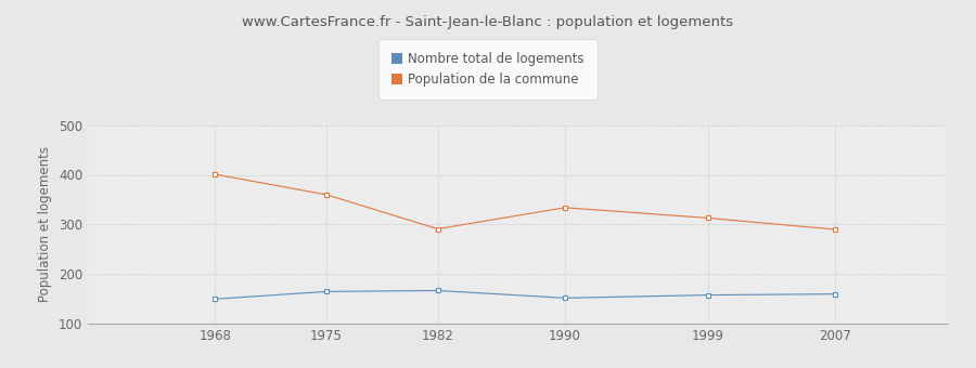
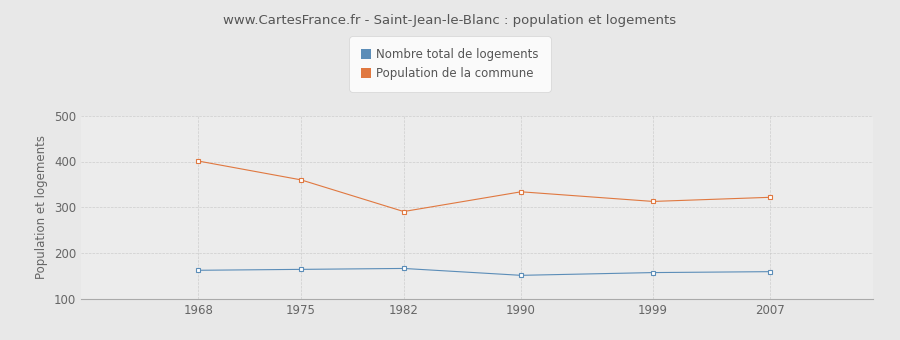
Nombre total de logements/1968: 150 -> 163
Population de la commune/2007: 290 -> 322
